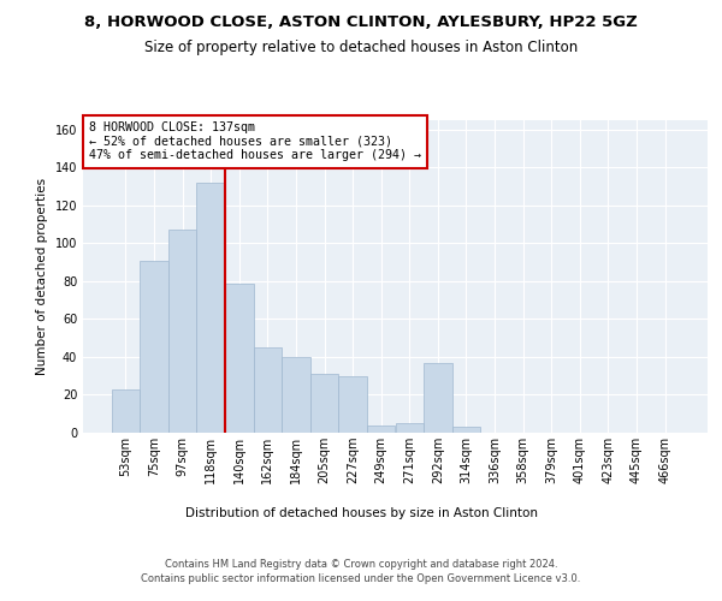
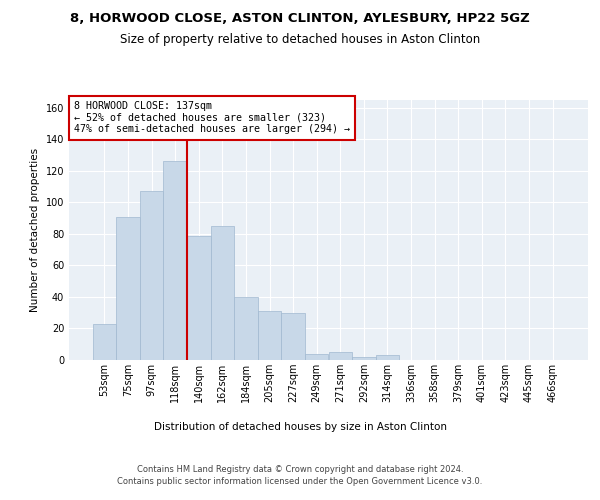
118sqm: 132 -> 126
162sqm: 45 -> 85
292sqm: 37 -> 2
